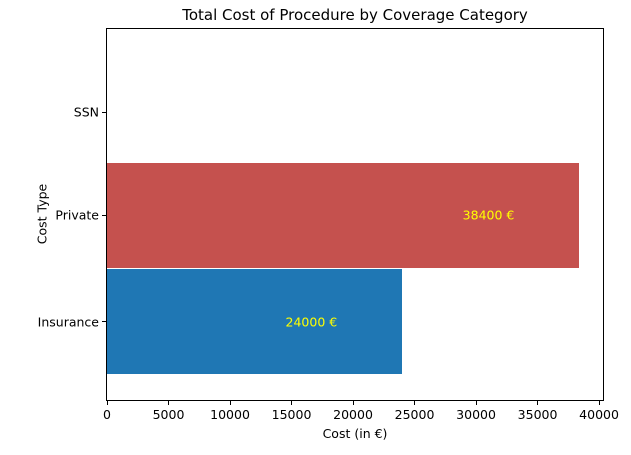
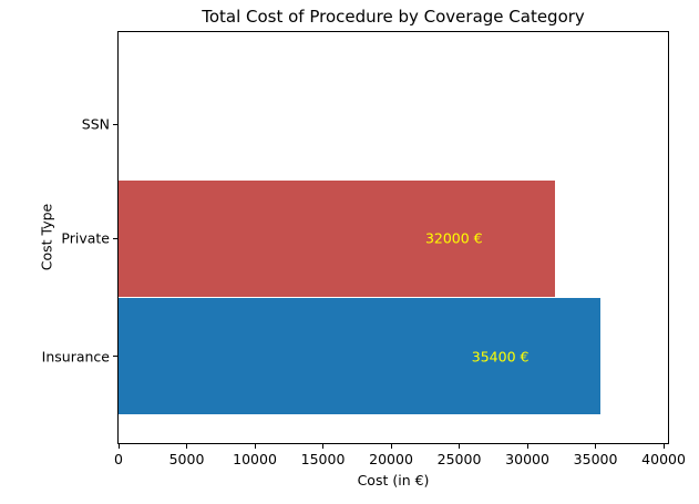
Private: 38400 -> 32000
Insurance: 24000 -> 35400
